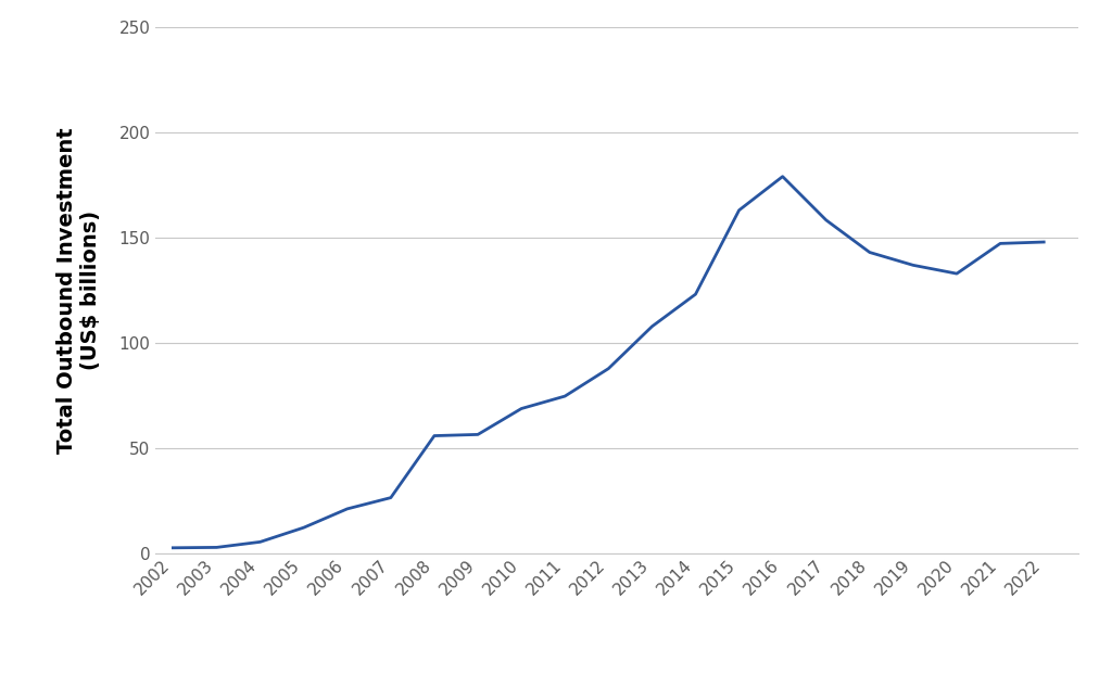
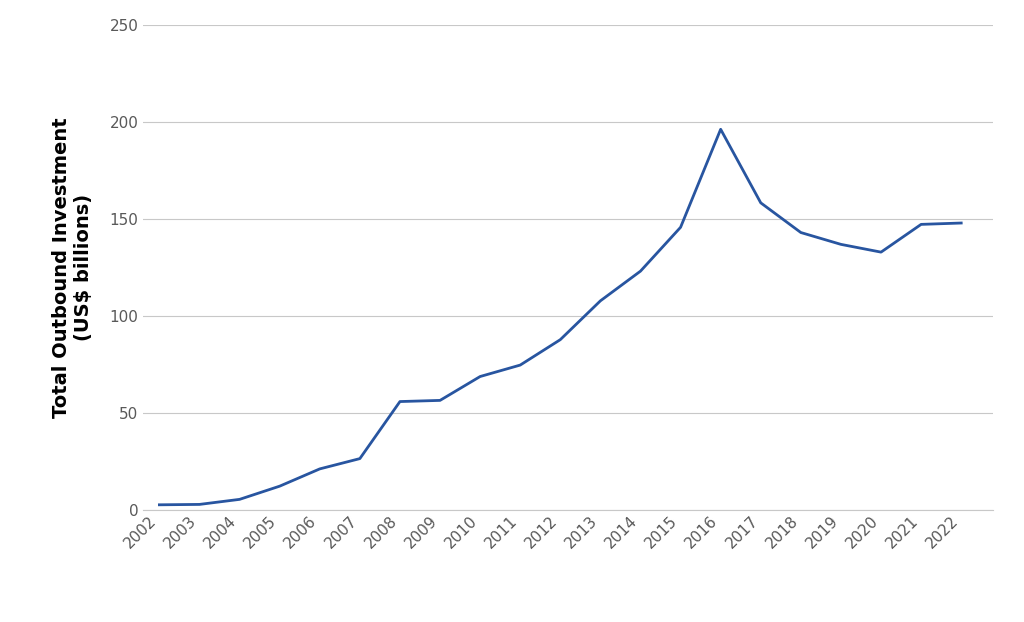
2015: 163 -> 146
2016: 179 -> 196
